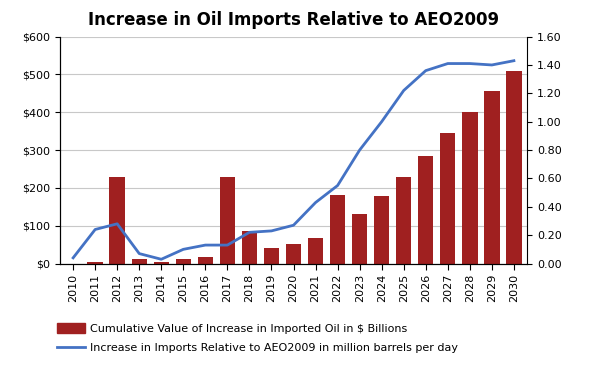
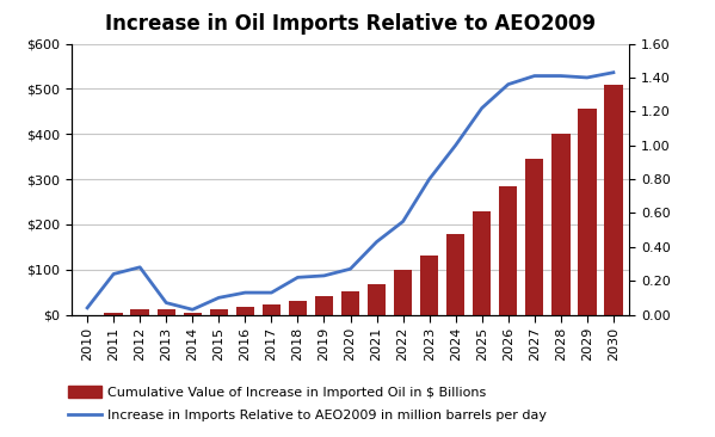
Cumulative Value of Increase in Imported Oil in $ Billions/2012: $230 -> $12
Cumulative Value of Increase in Imported Oil in $ Billions/2017: $230 -> $22
Cumulative Value of Increase in Imported Oil in $ Billions/2018: $85 -> $30
Cumulative Value of Increase in Imported Oil in $ Billions/2022: $180 -> $98
